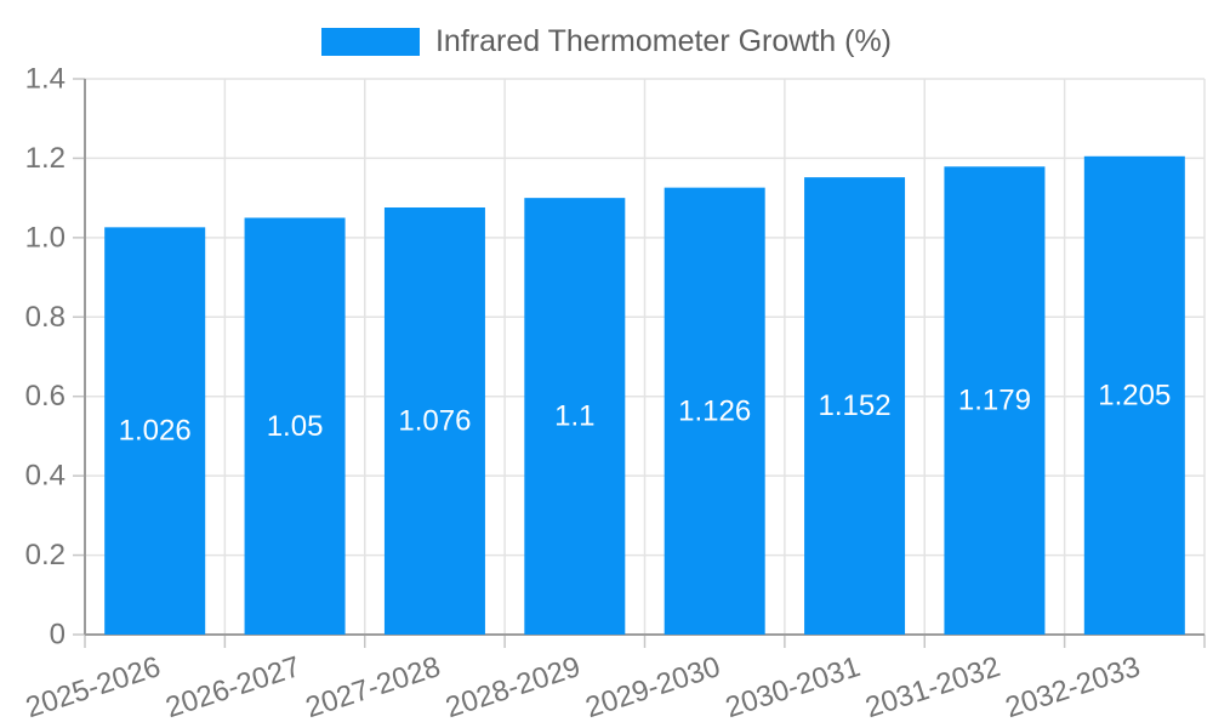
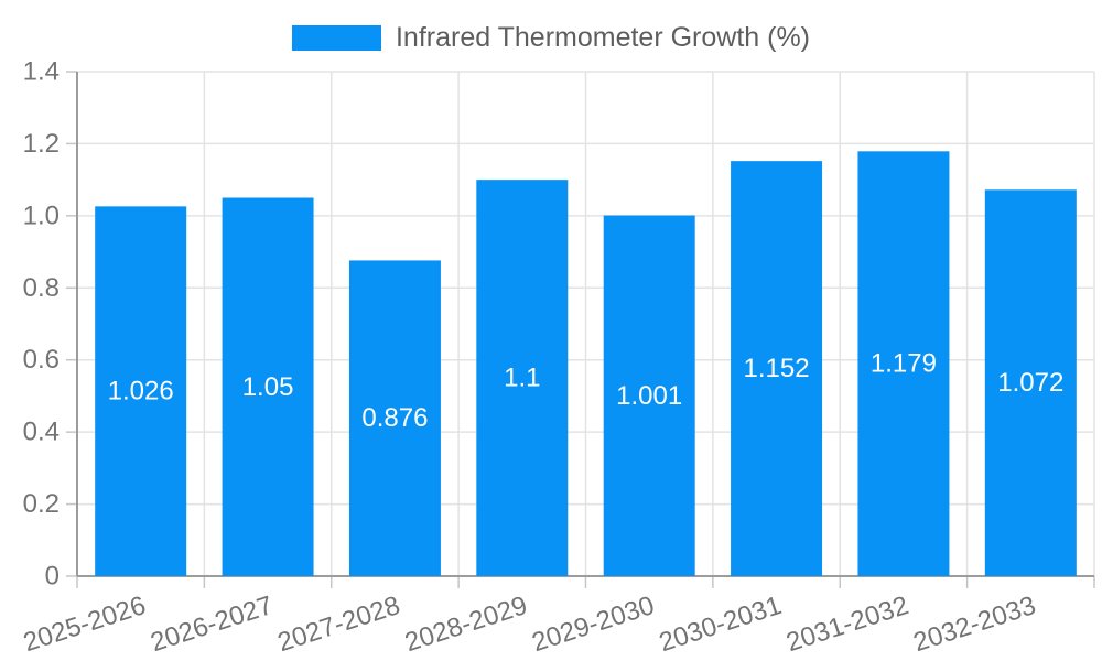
2027-2028: 1.076 -> 0.876
2029-2030: 1.126 -> 1.001
2032-2033: 1.205 -> 1.072
